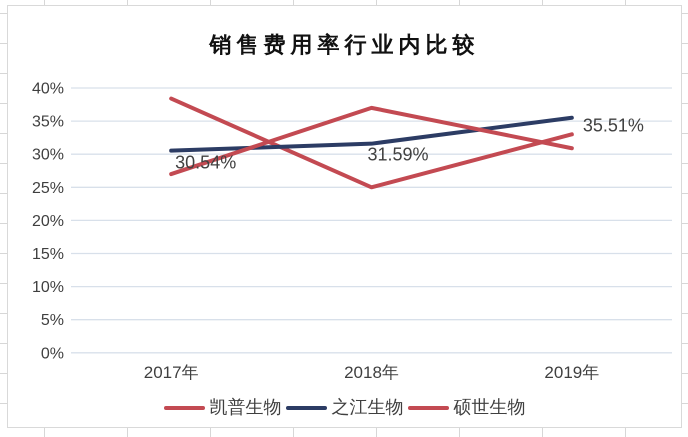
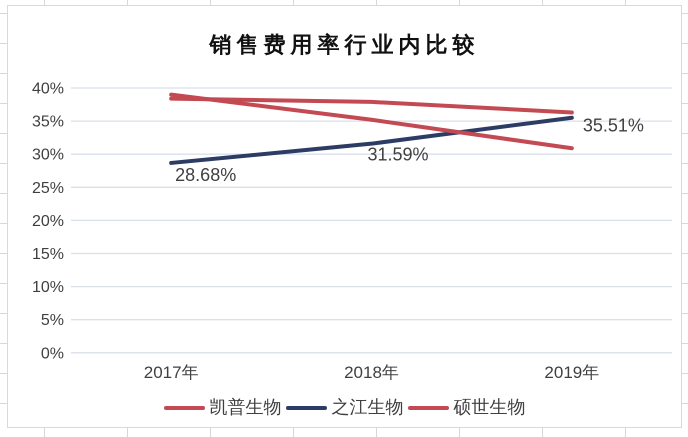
之江生物/2017年: 30.54% -> 28.68%
硕世生物/2017年: 27% -> 39%
凯普生物/2018年: 25% -> 38%
硕世生物/2018年: 37% -> 35%
凯普生物/2019年: 33% -> 36%
